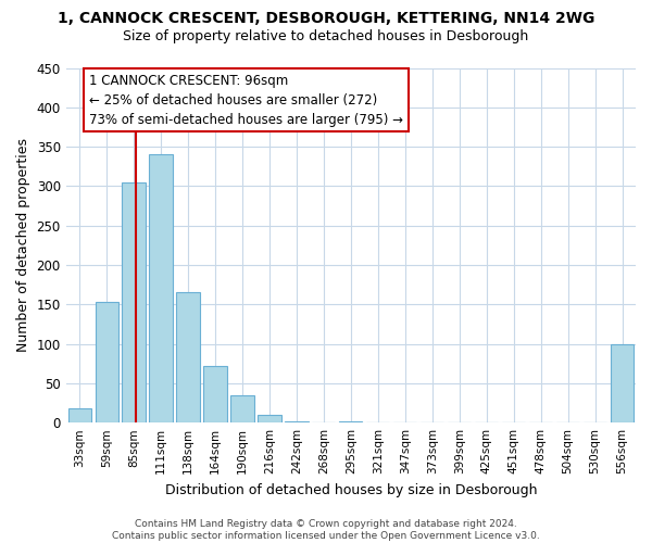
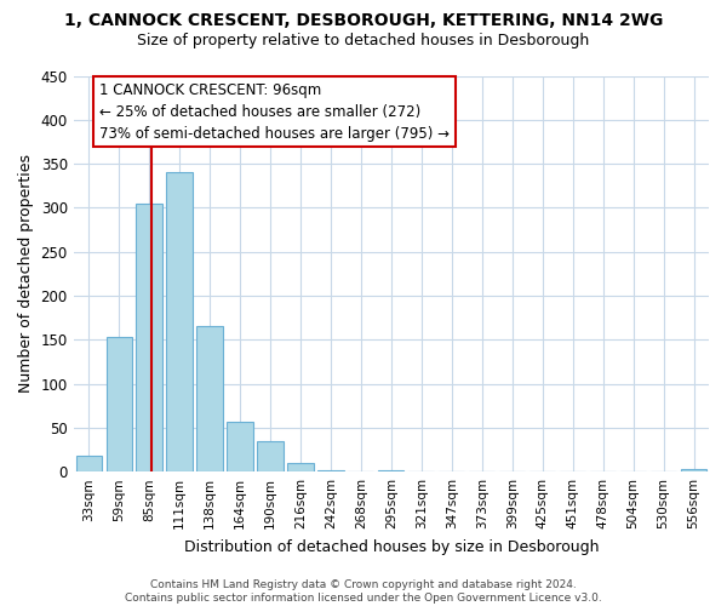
164sqm: 72 -> 57
556sqm: 100 -> 3
